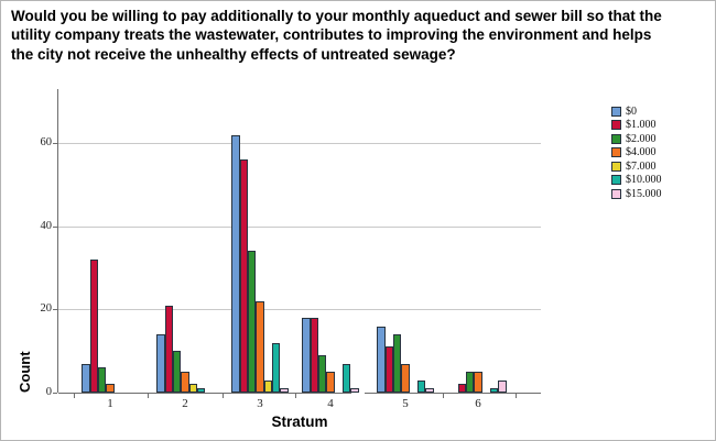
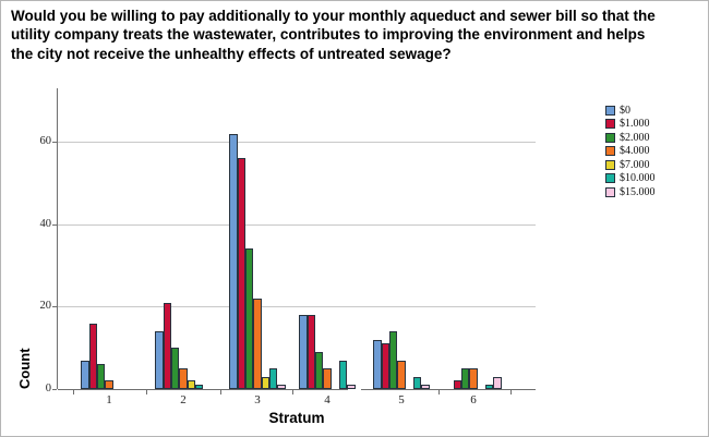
$1.000/1: 32 -> 16
$10.000/3: 12 -> 5
$0/5: 16 -> 12
